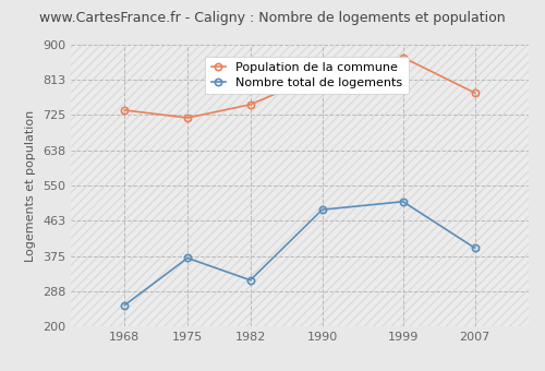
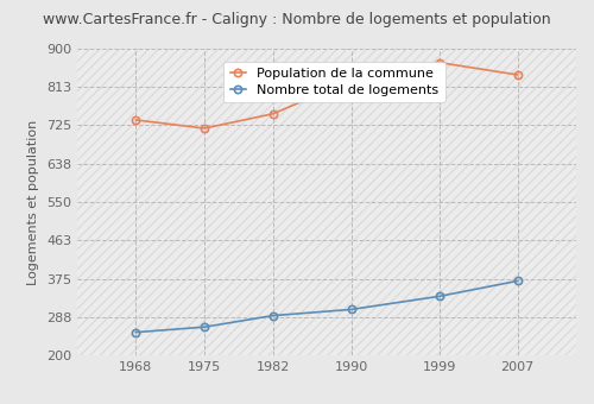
Nombre total de logements/1975: 370 -> 265
Nombre total de logements/1982: 315 -> 291
Nombre total de logements/1990: 490 -> 305
Nombre total de logements/1999: 510 -> 335
Nombre total de logements/2007: 395 -> 370
Population de la commune/2007: 780 -> 840
